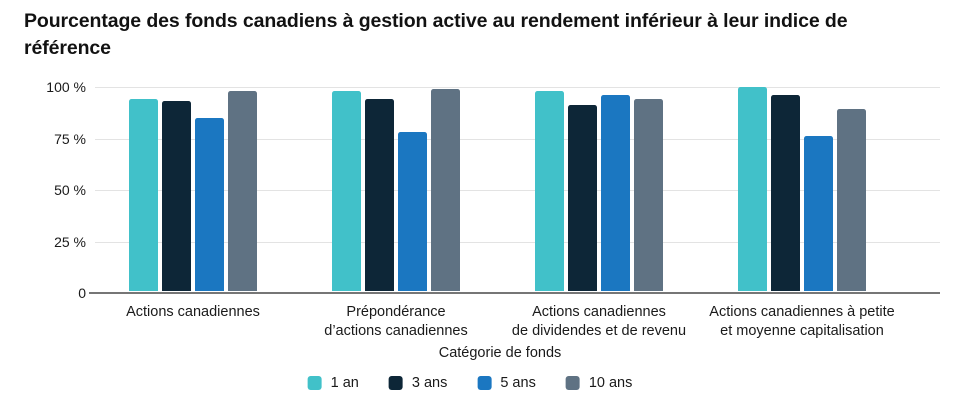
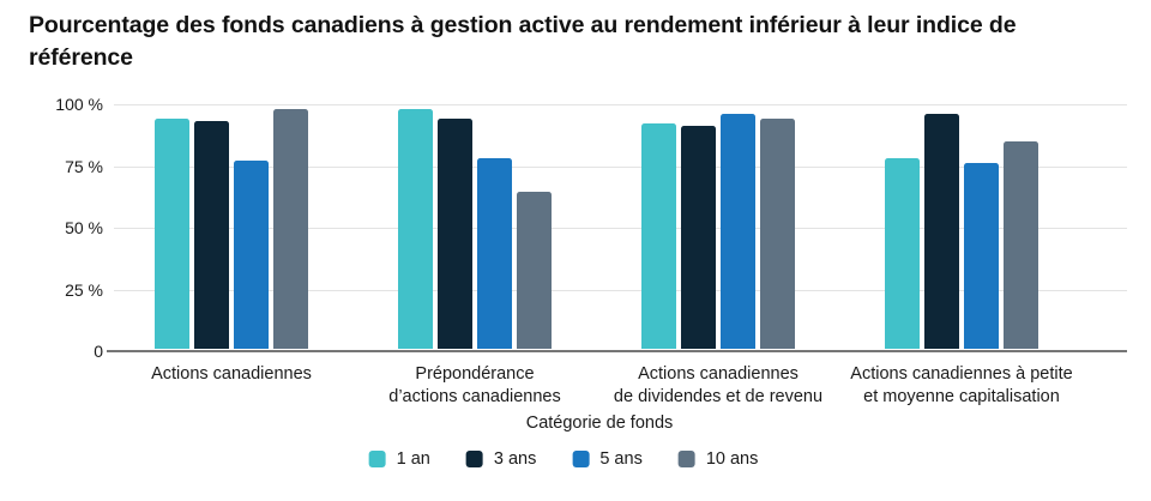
5 ans/Actions canadiennes: 85% -> 77%
10 ans/Prépondérance d’actions canadiennes: 99% -> 64%
1 an/Actions canadiennes de dividendes et de revenu: 98% -> 92%
1 an/Actions canadiennes à petite et moyenne capitalisation: 100% -> 78%
10 ans/Actions canadiennes à petite et moyenne capitalisation: 89% -> 85%
